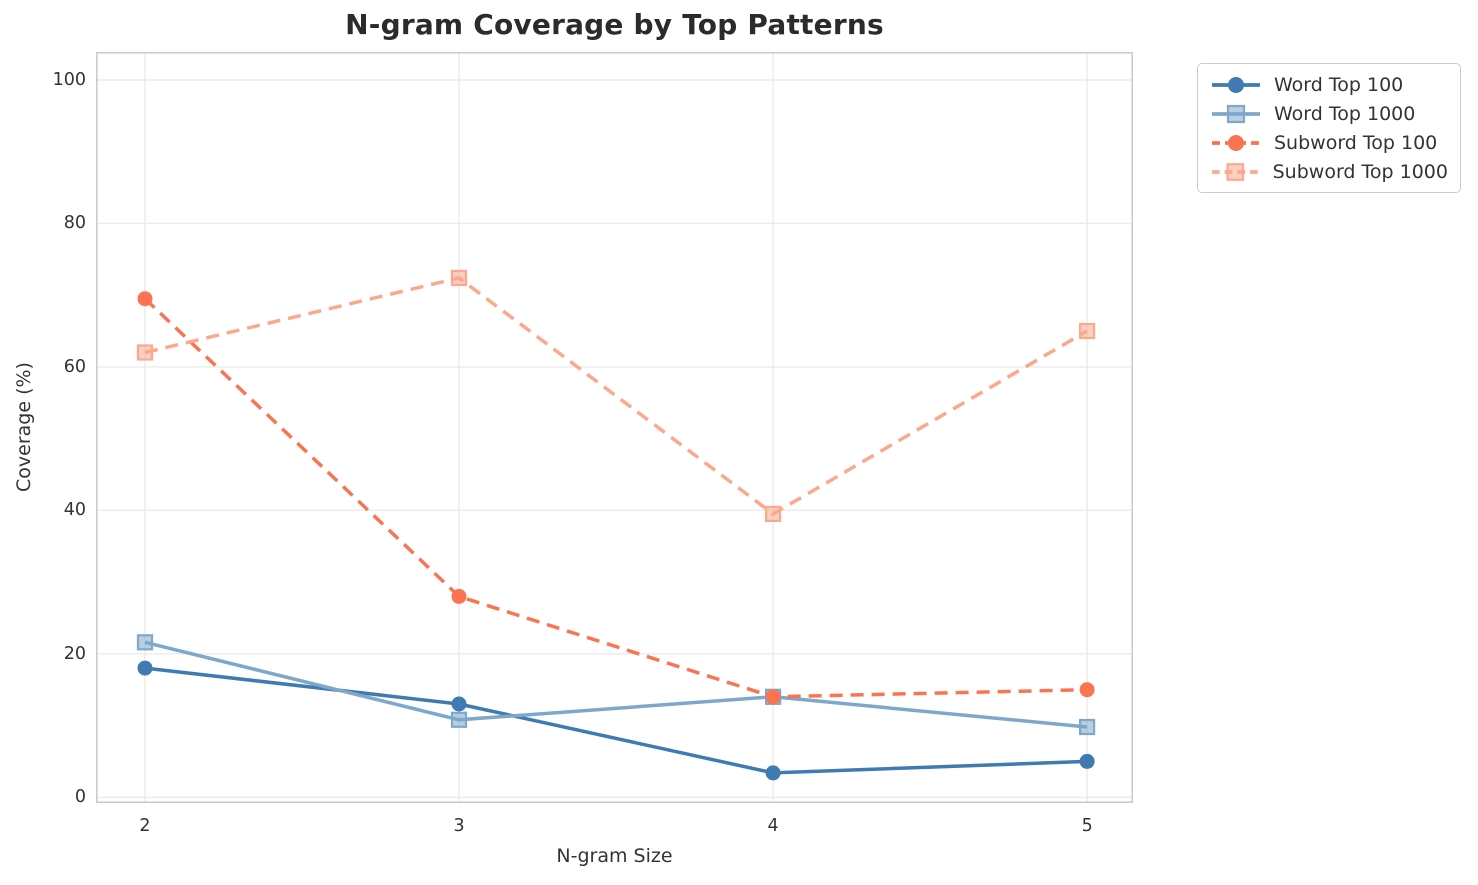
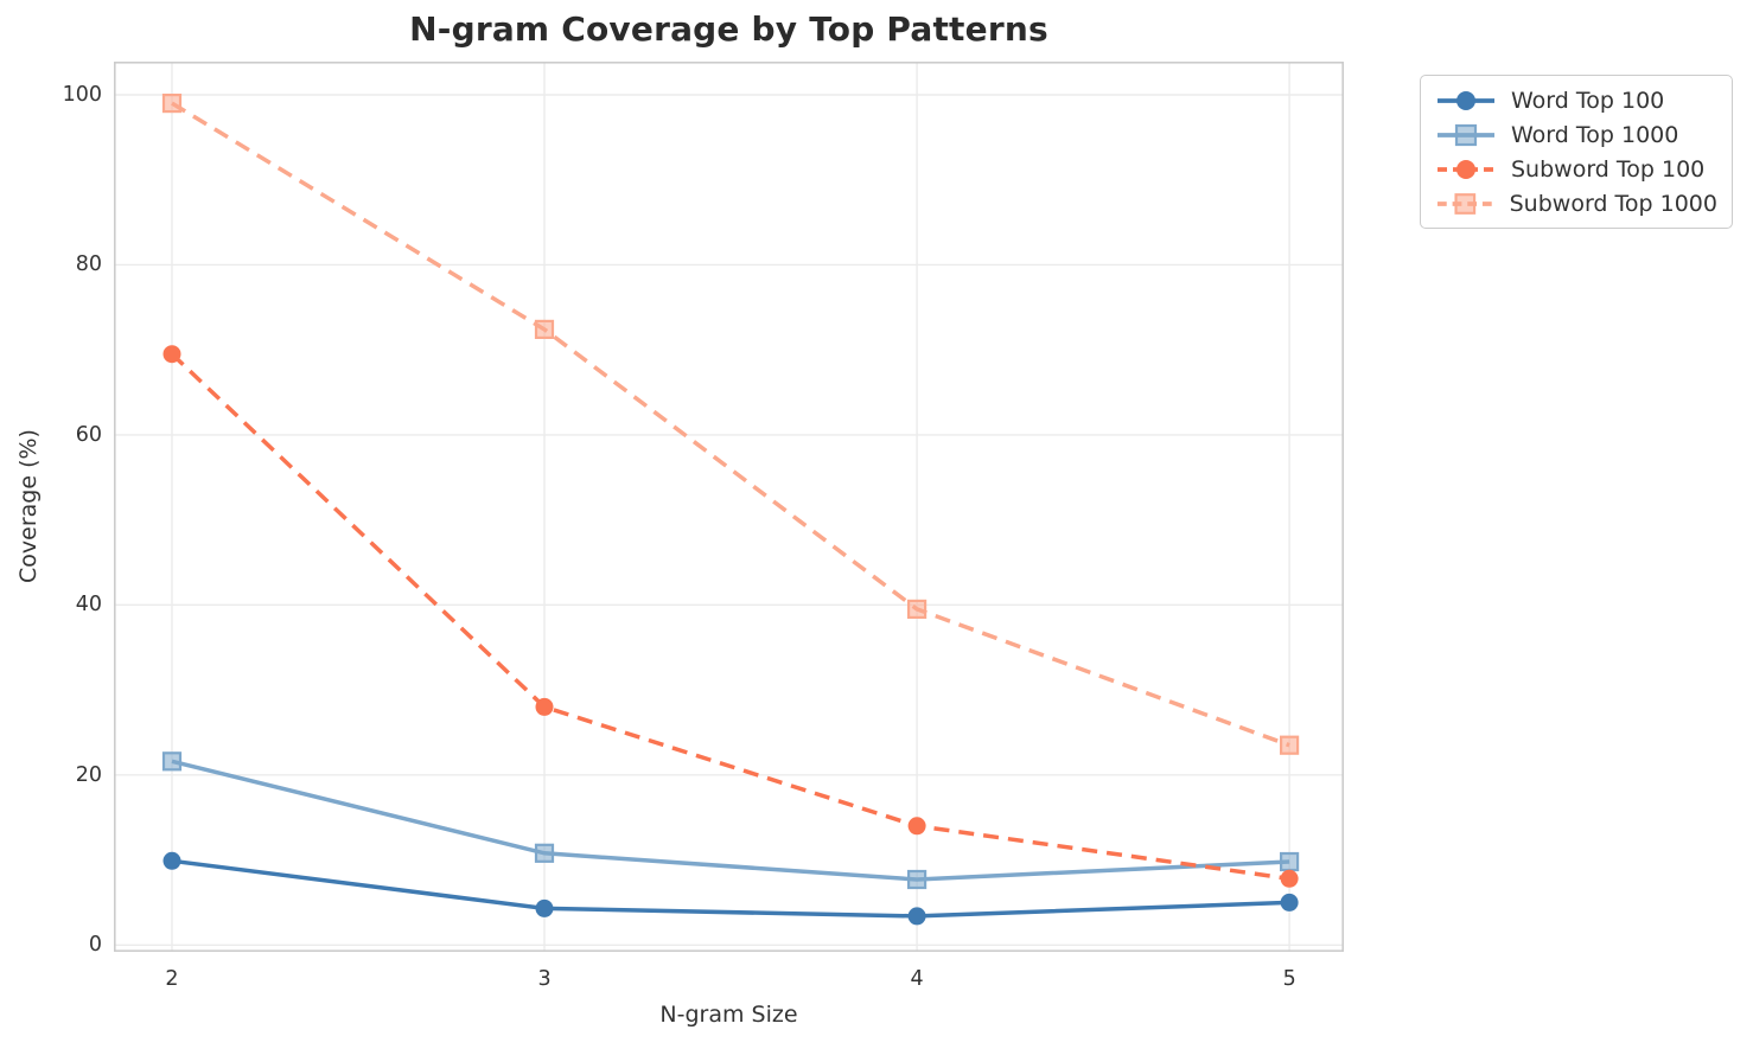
Word Top 100/2: 18 -> 10
Subword Top 1000/2: 62 -> 99
Word Top 100/3: 13 -> 4
Word Top 1000/4: 14 -> 8
Subword Top 100/5: 15 -> 8
Subword Top 1000/5: 65 -> 24
